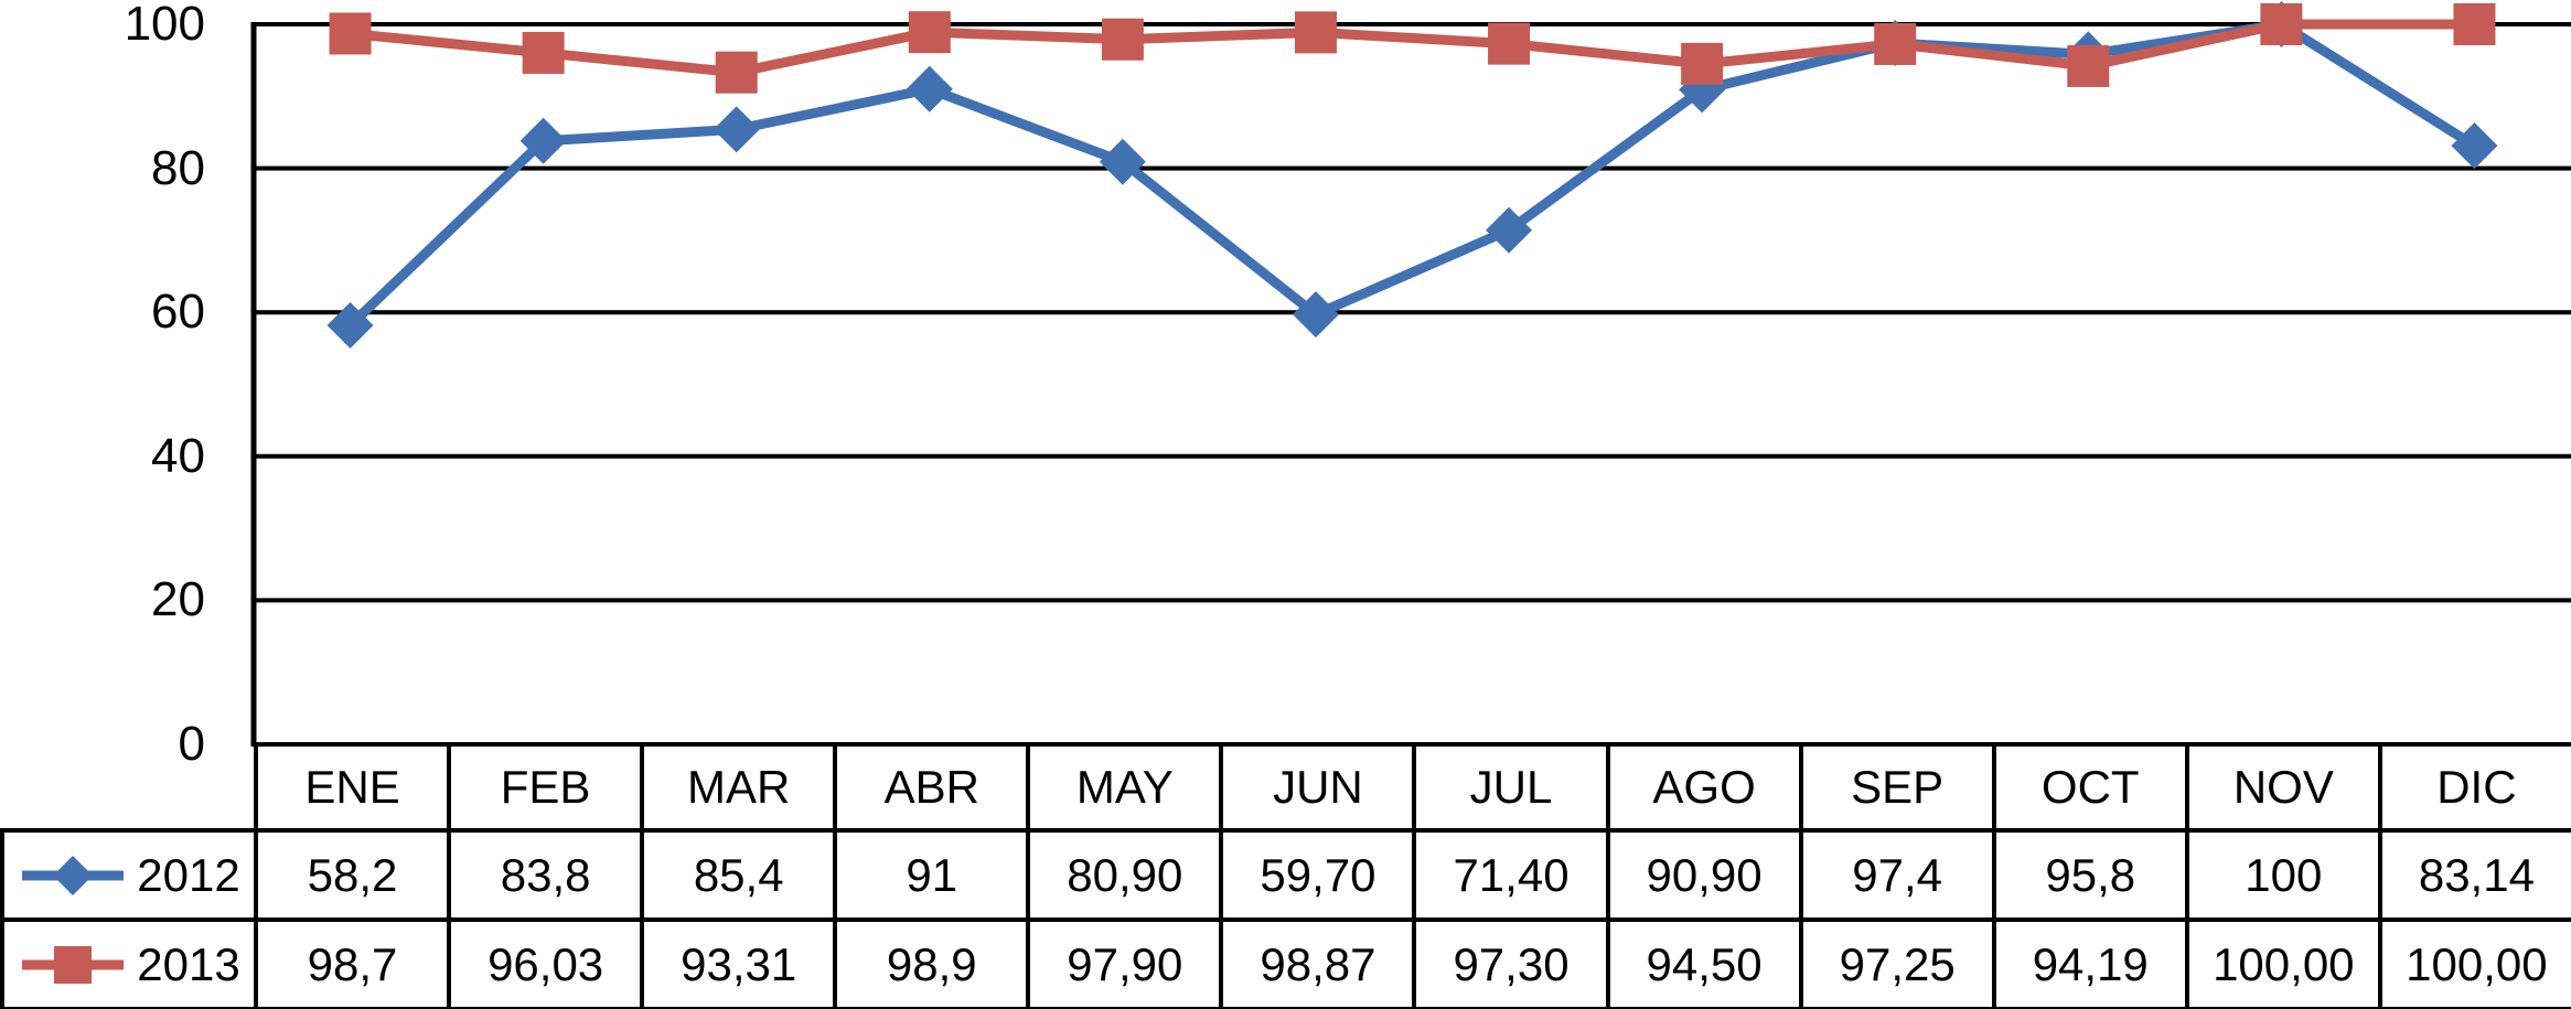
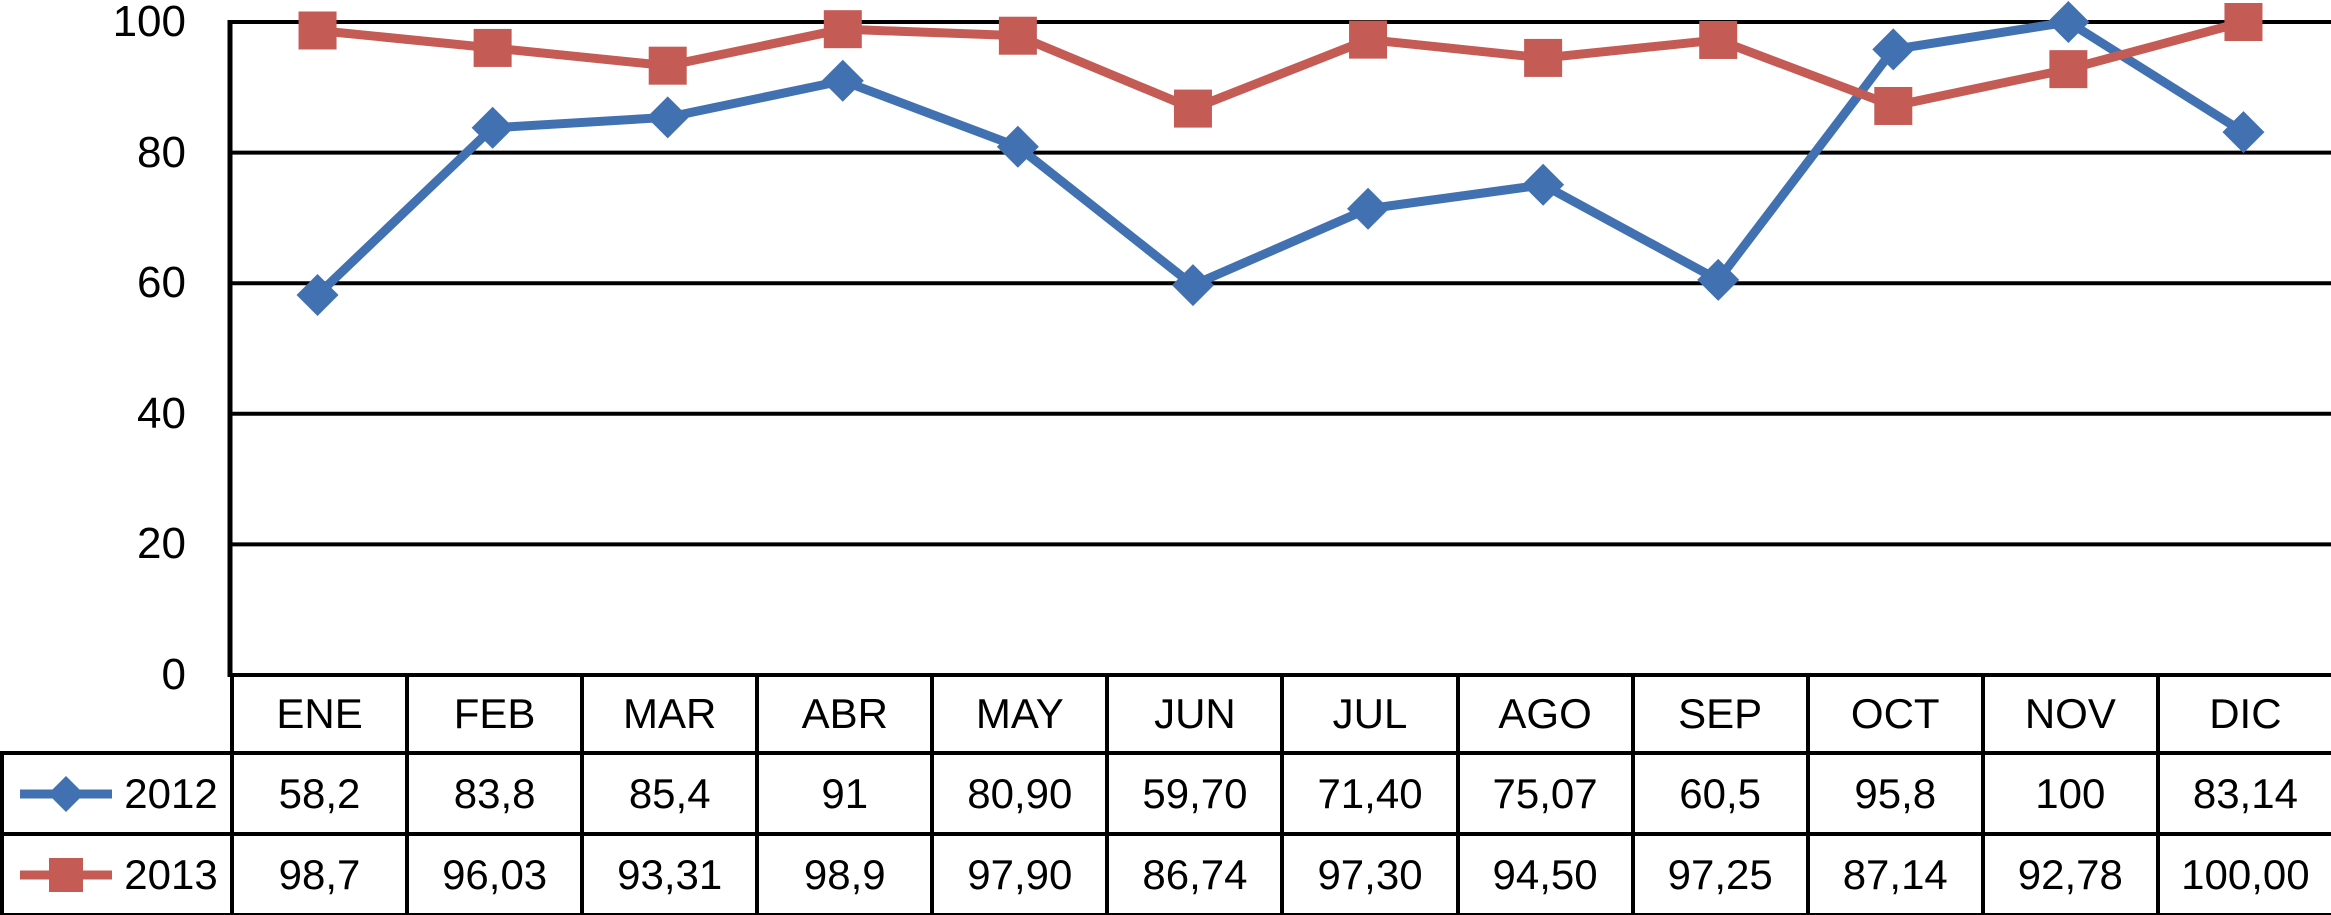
2013/JUN: 98,87 -> 86,74
2012/AGO: 90,90 -> 75,07
2012/SEP: 97,4 -> 60,5
2013/OCT: 94,19 -> 87,14
2013/NOV: 100,00 -> 92,78
